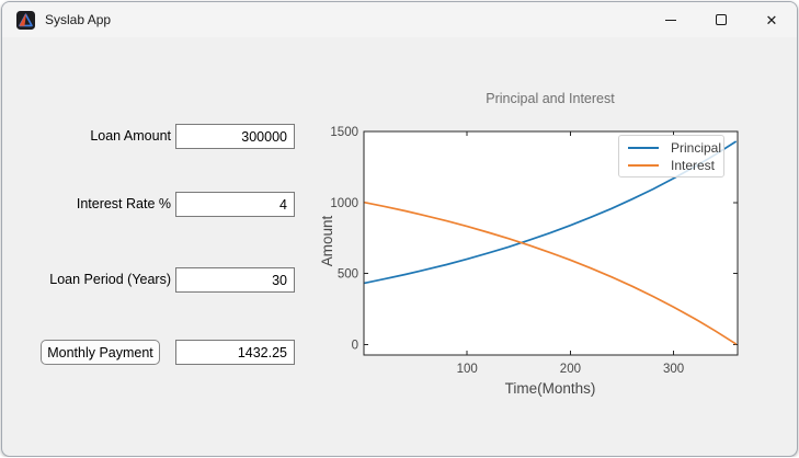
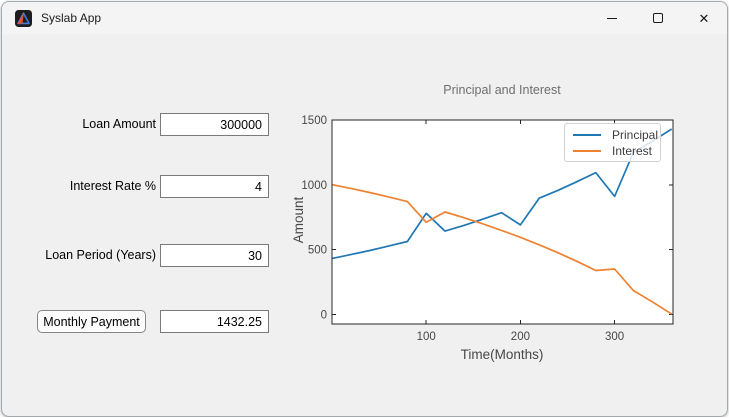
Principal/100: 600 -> 780
Interest/100: 830 -> 710
Principal/200: 840 -> 690
Principal/300: 1170 -> 910
Interest/300: 260 -> 350
